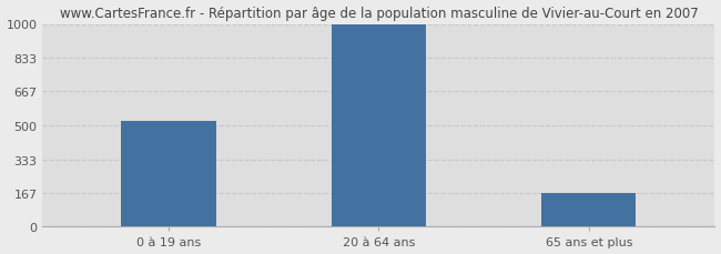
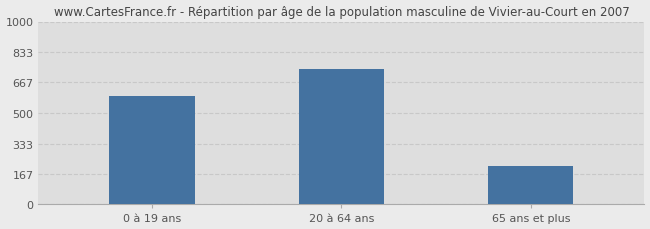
0 à 19 ans: 520 -> 590
20 à 64 ans: 1000 -> 740
65 ans et plus: 170 -> 210
